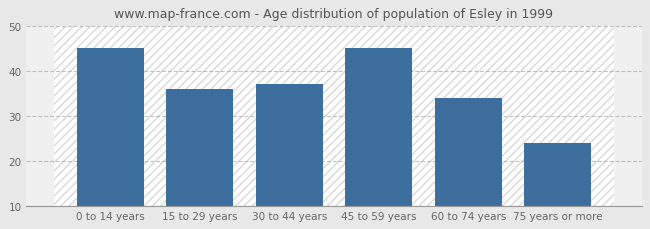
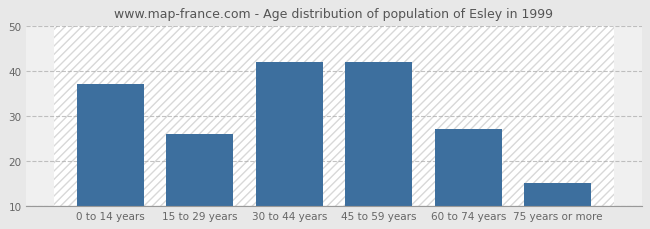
0 to 14 years: 45 -> 37
15 to 29 years: 36 -> 26
30 to 44 years: 37 -> 42
45 to 59 years: 45 -> 42
60 to 74 years: 34 -> 27
75 years or more: 24 -> 15
